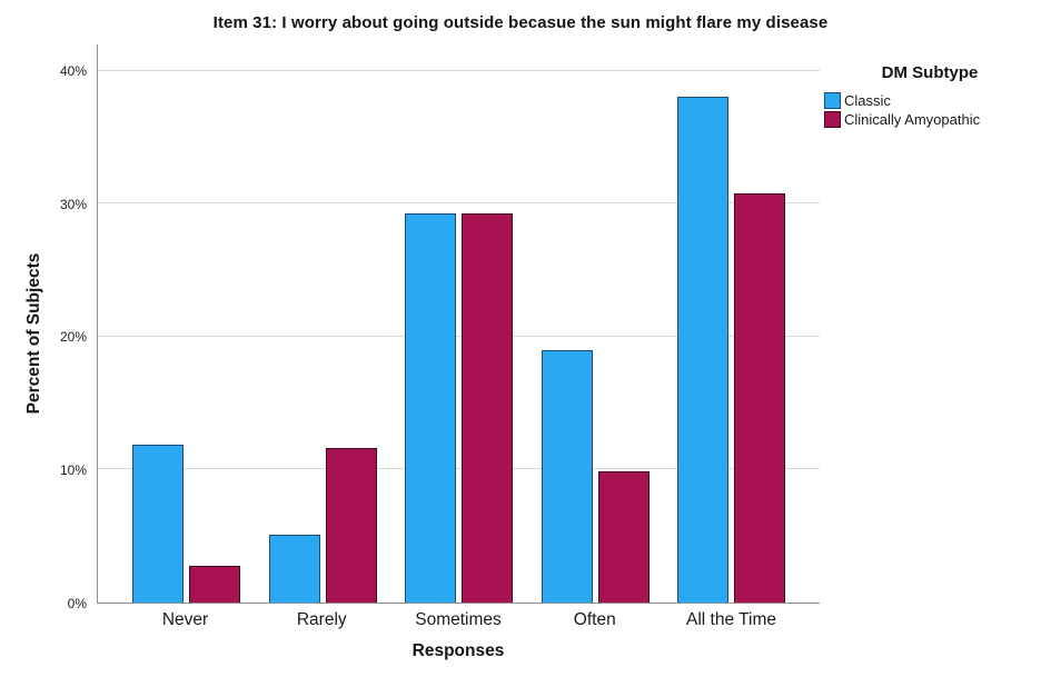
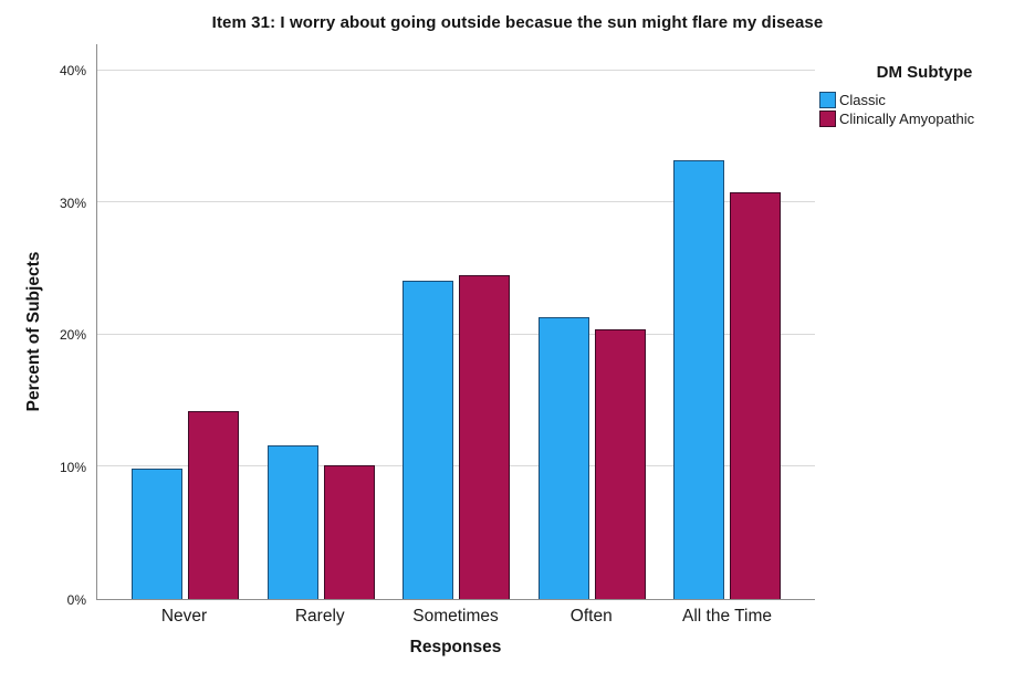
Classic/Never: 11.9% -> 9.9%
Clinically Amyopathic/Never: 2.8% -> 14.2%
Classic/Rarely: 5.1% -> 11.6%
Clinically Amyopathic/Rarely: 11.6% -> 10.1%
Classic/Sometimes: 29.3% -> 24.1%
Clinically Amyopathic/Sometimes: 29.3% -> 24.5%
Classic/Often: 19.0% -> 21.3%
Clinically Amyopathic/Often: 9.9% -> 20.4%
Classic/All the Time: 38.1% -> 33.2%
